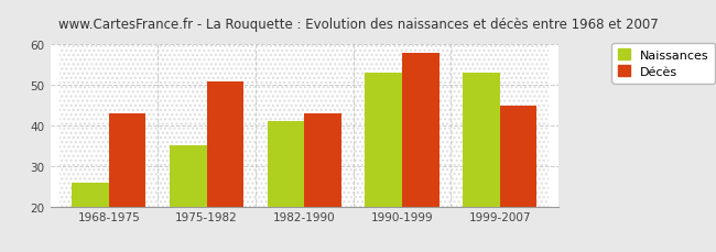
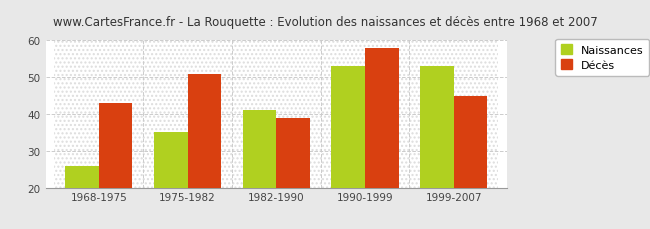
Décès/1982-1990: 43 -> 39
